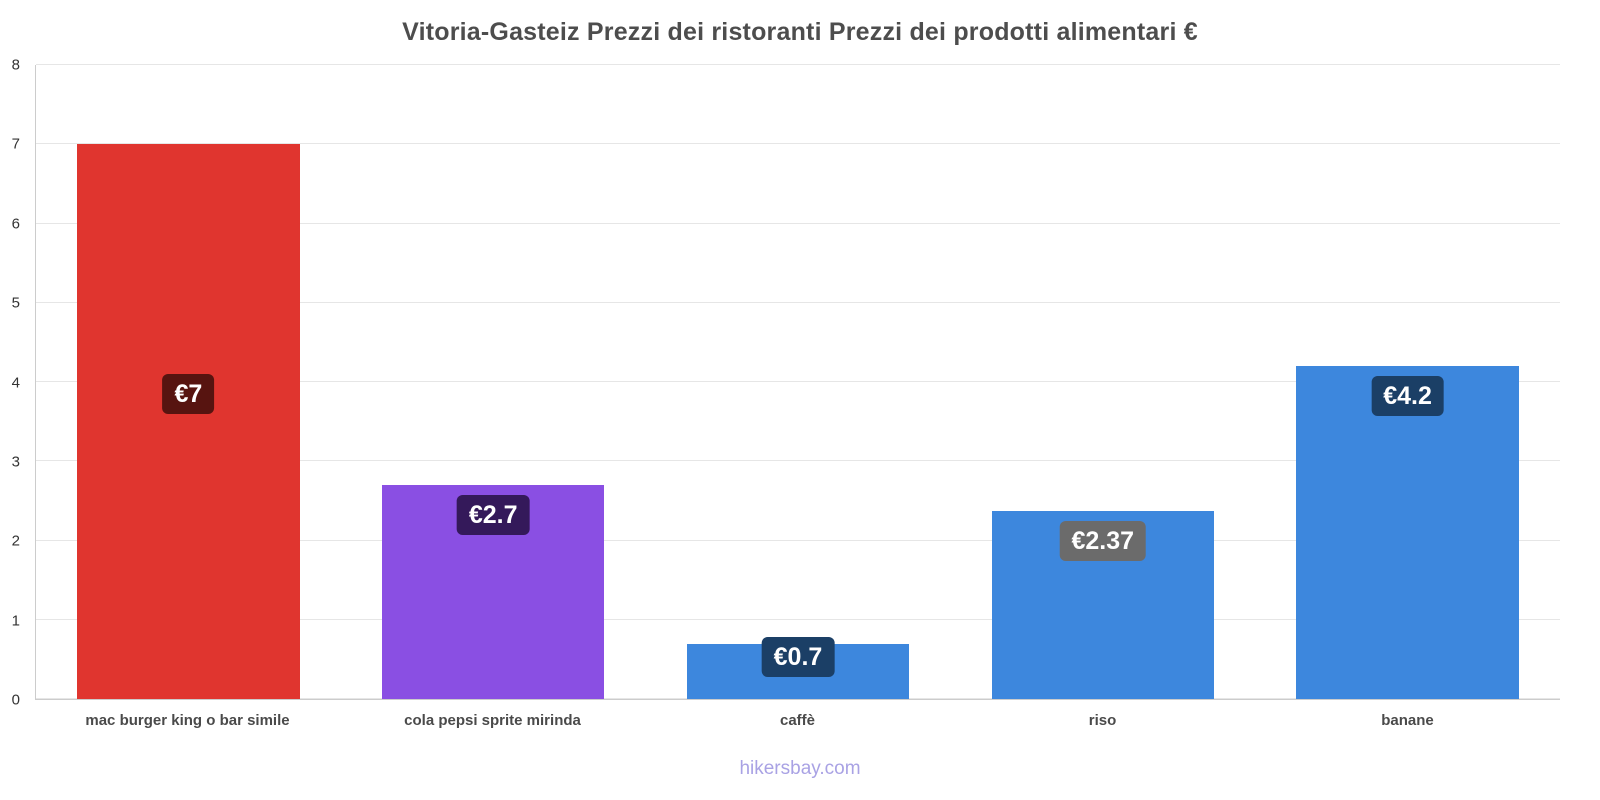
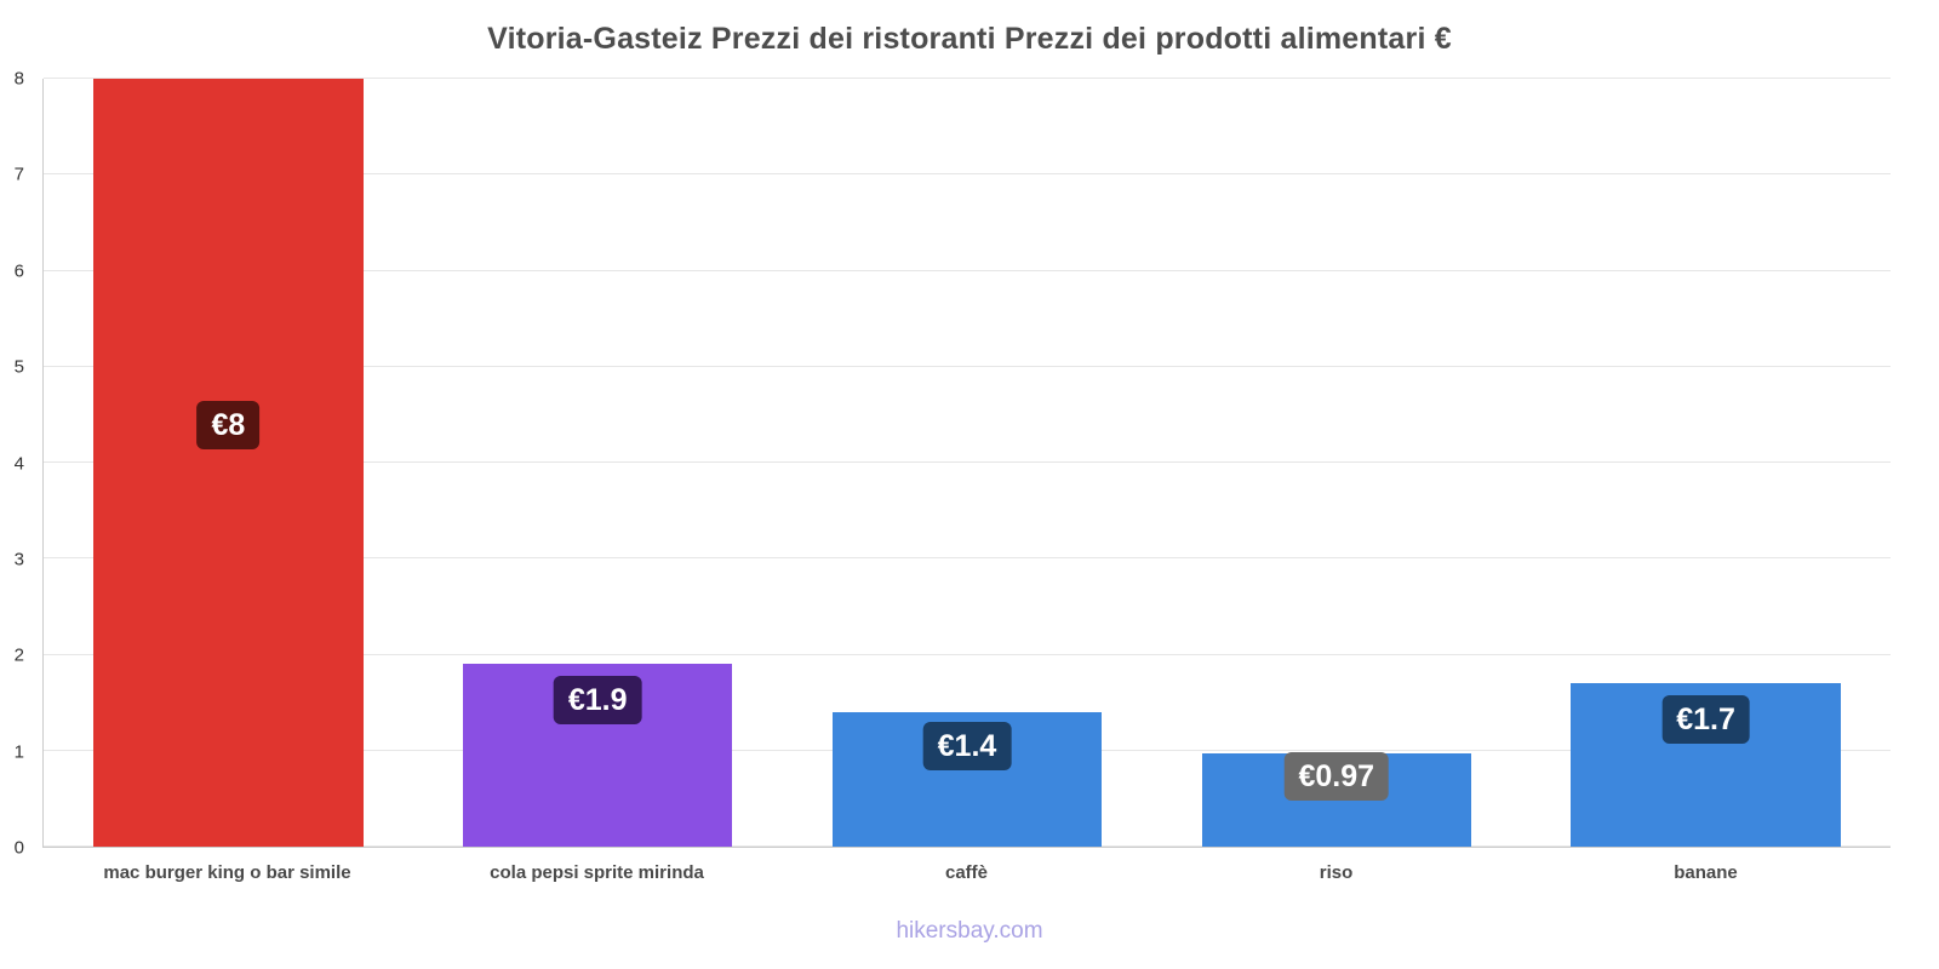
mac burger king o bar simile: €7 -> €8
cola pepsi sprite mirinda: €2.7 -> €1.9
caffè: €0.7 -> €1.4
riso: €2.37 -> €0.97
banane: €4.2 -> €1.7
